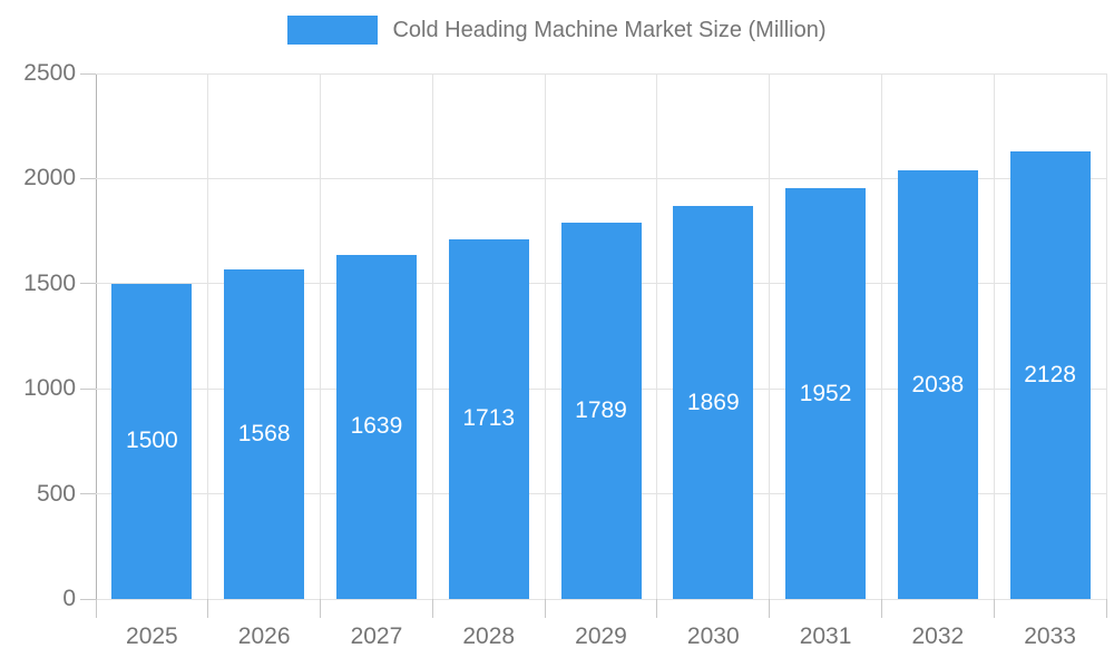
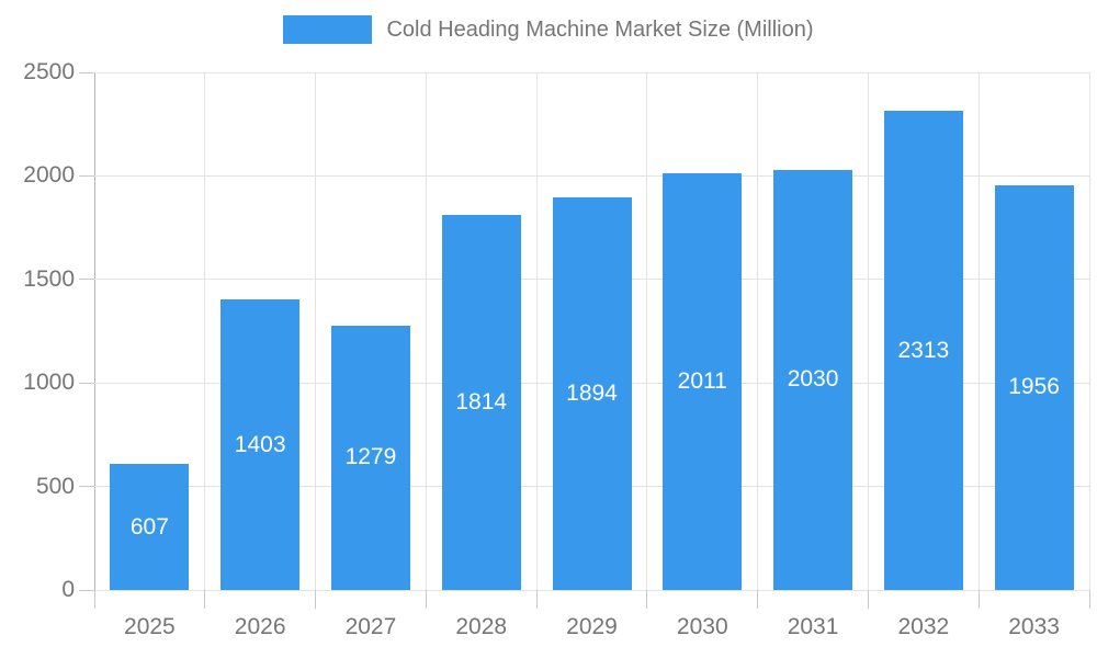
2025: 1500 -> 607
2026: 1568 -> 1403
2027: 1639 -> 1279
2028: 1713 -> 1814
2029: 1789 -> 1894
2030: 1869 -> 2011
2031: 1952 -> 2030
2032: 2038 -> 2313
2033: 2128 -> 1956
